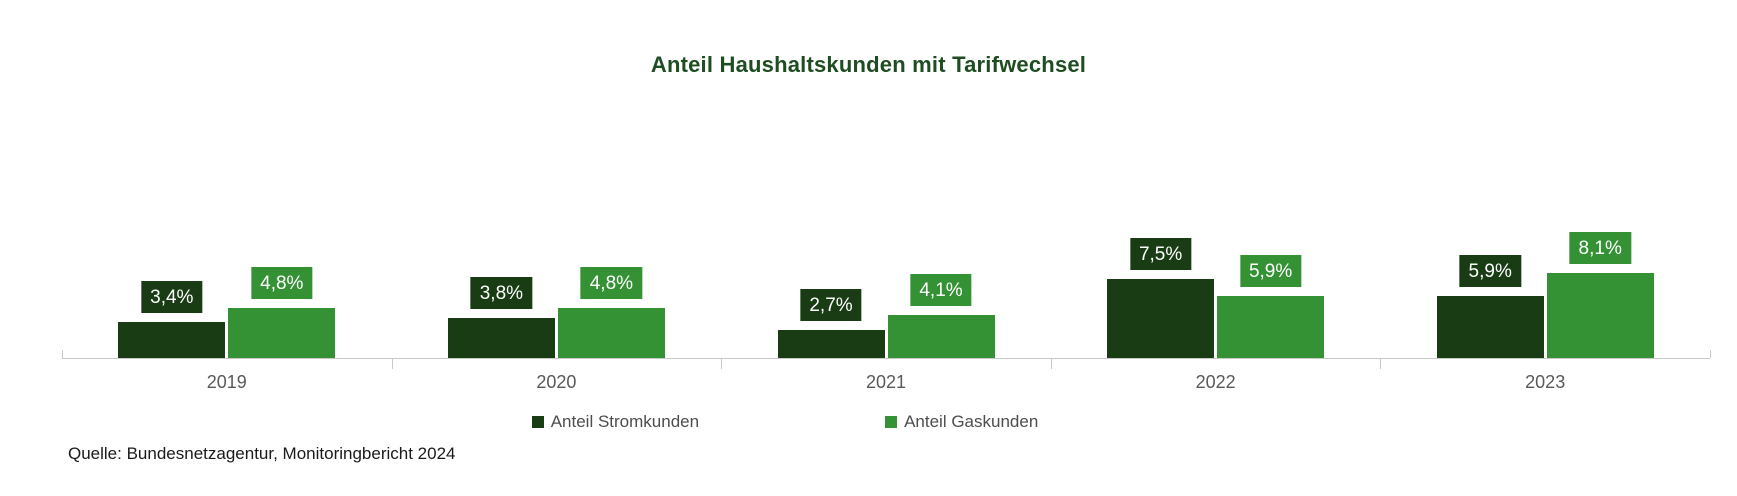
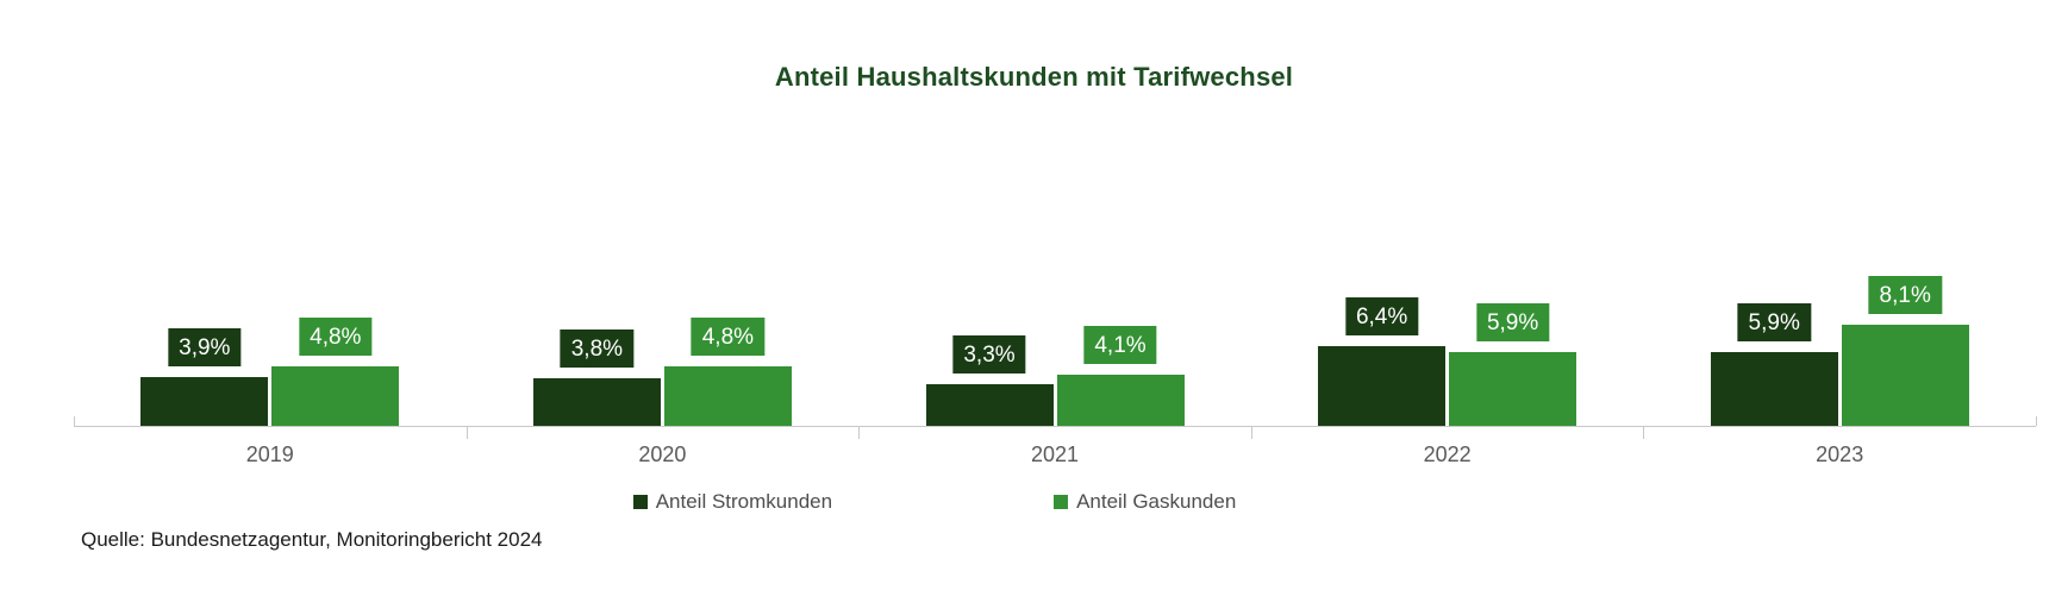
Anteil Stromkunden/2019: 3,4% -> 3,9%
Anteil Stromkunden/2021: 2,7% -> 3,3%
Anteil Stromkunden/2022: 7,5% -> 6,4%
